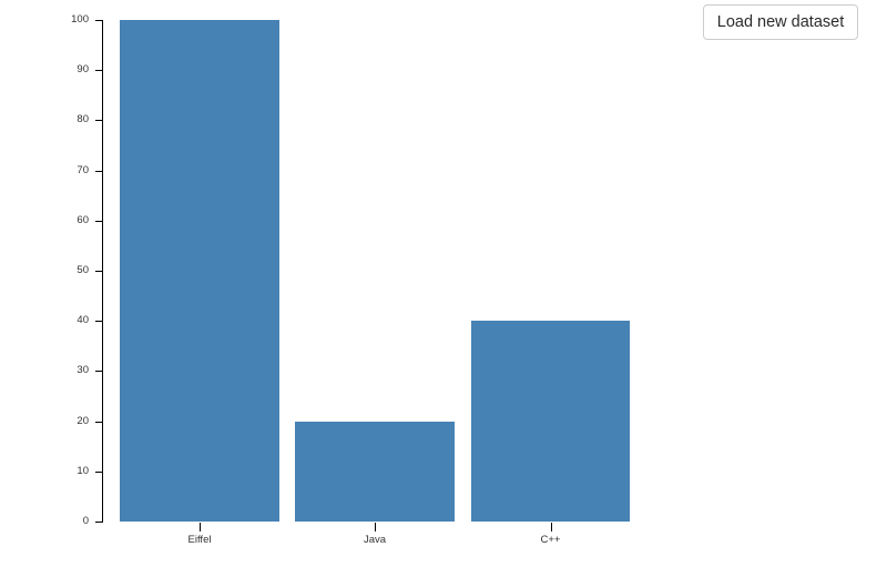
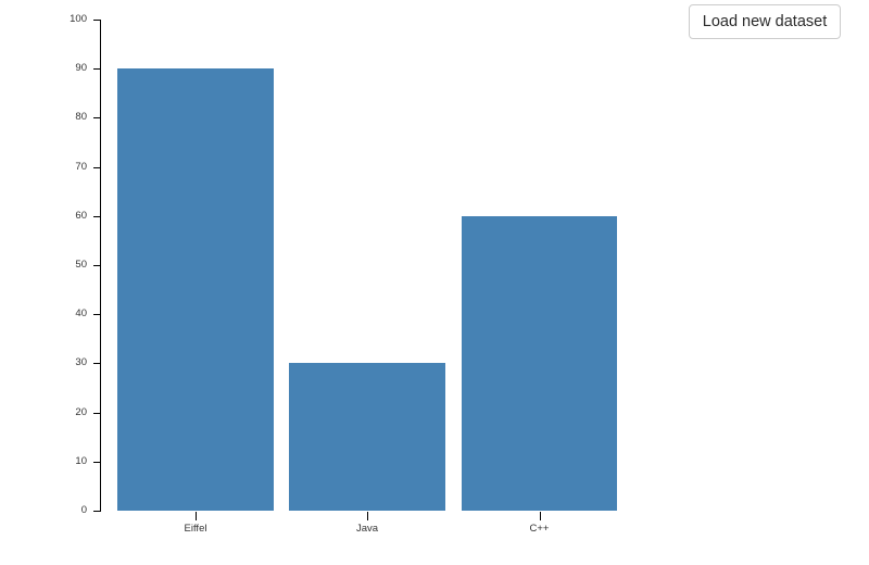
Eiffel: 100 -> 90
Java: 20 -> 30
C++: 40 -> 60
